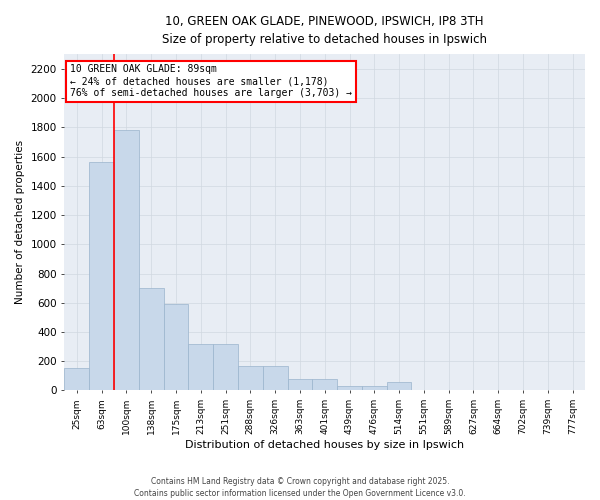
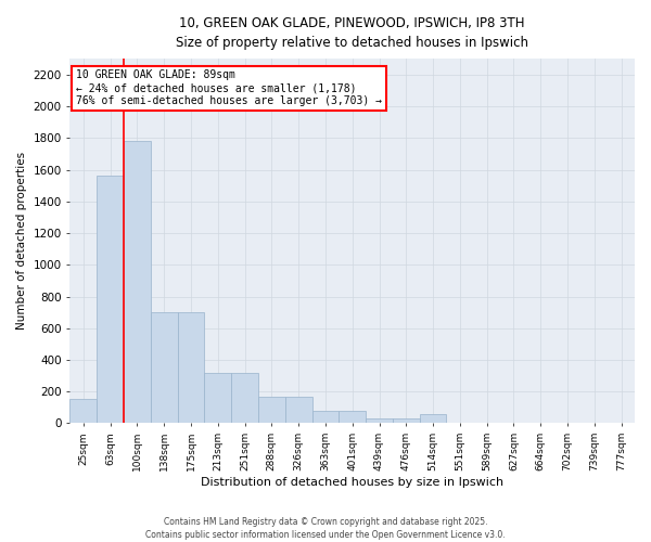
175sqm: 590 -> 700
